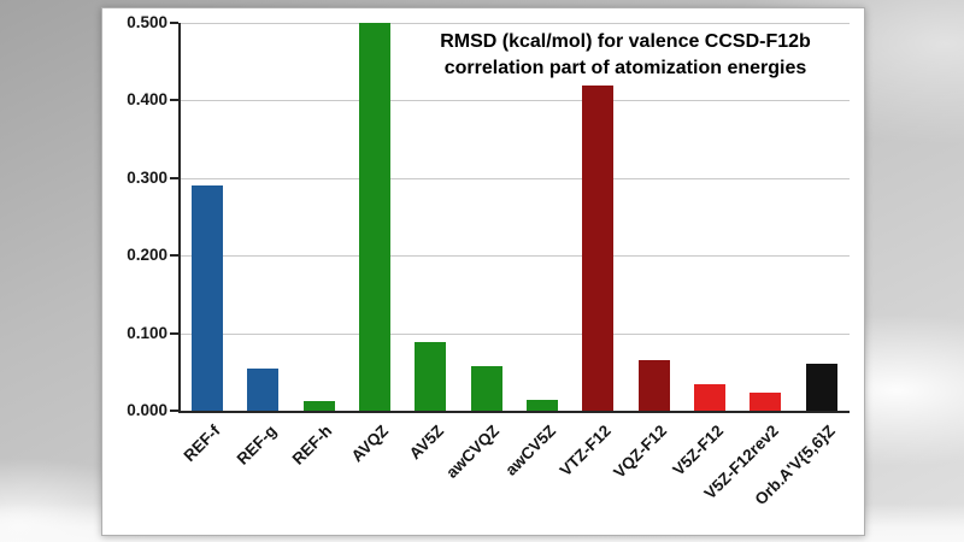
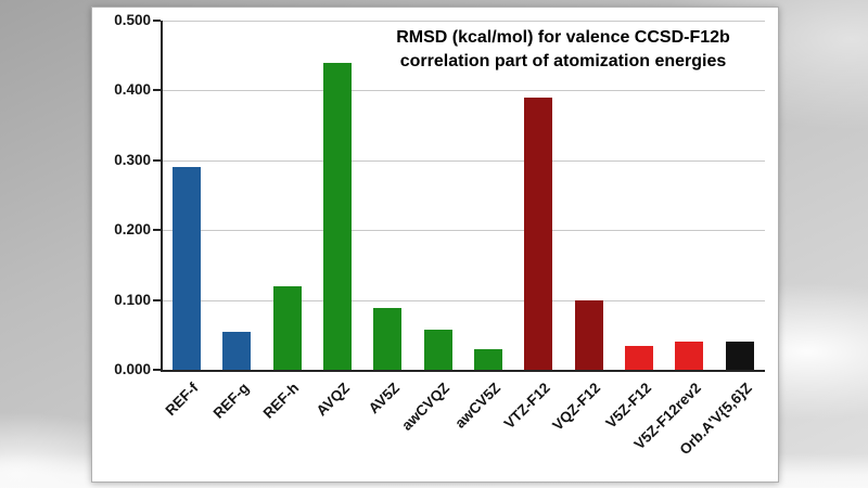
REF-h: 0.01 -> 0.12
AVQZ: 0.50 -> 0.44
awCV5Z: 0.01 -> 0.03
VTZ-F12: 0.42 -> 0.39
VQZ-F12: 0.07 -> 0.10
V5Z-F12rev2: 0.02 -> 0.04
Orb.A'V{5,6}Z: 0.06 -> 0.04
